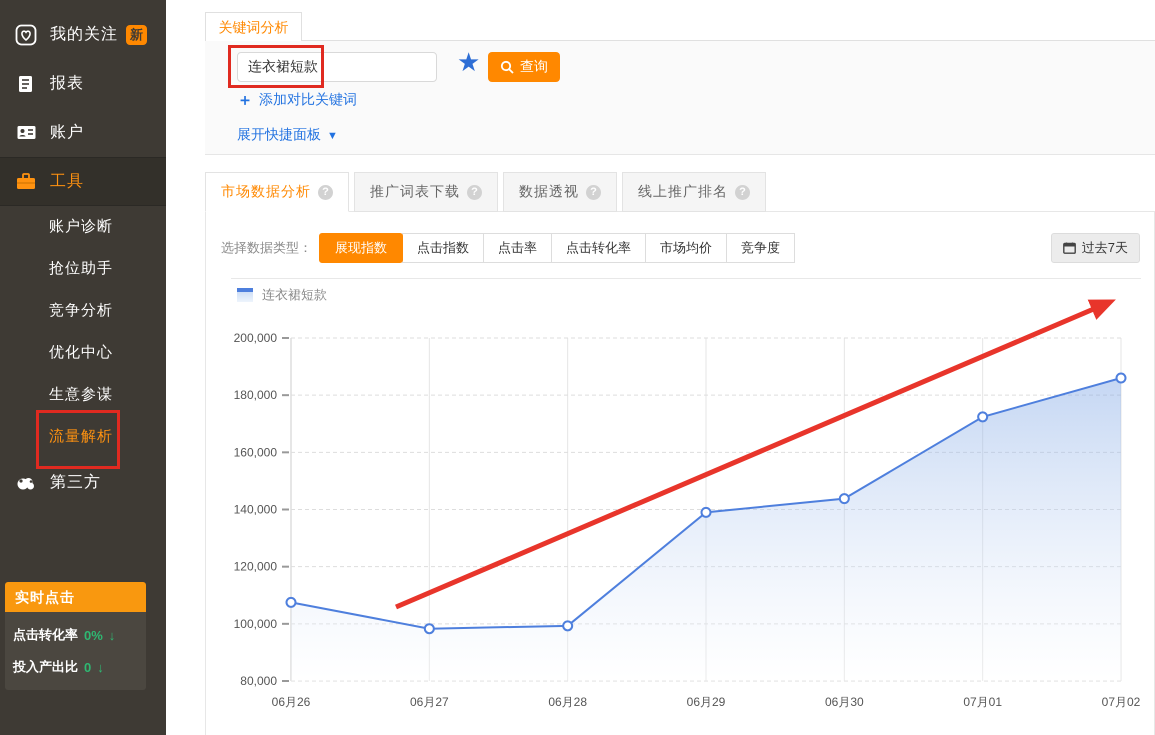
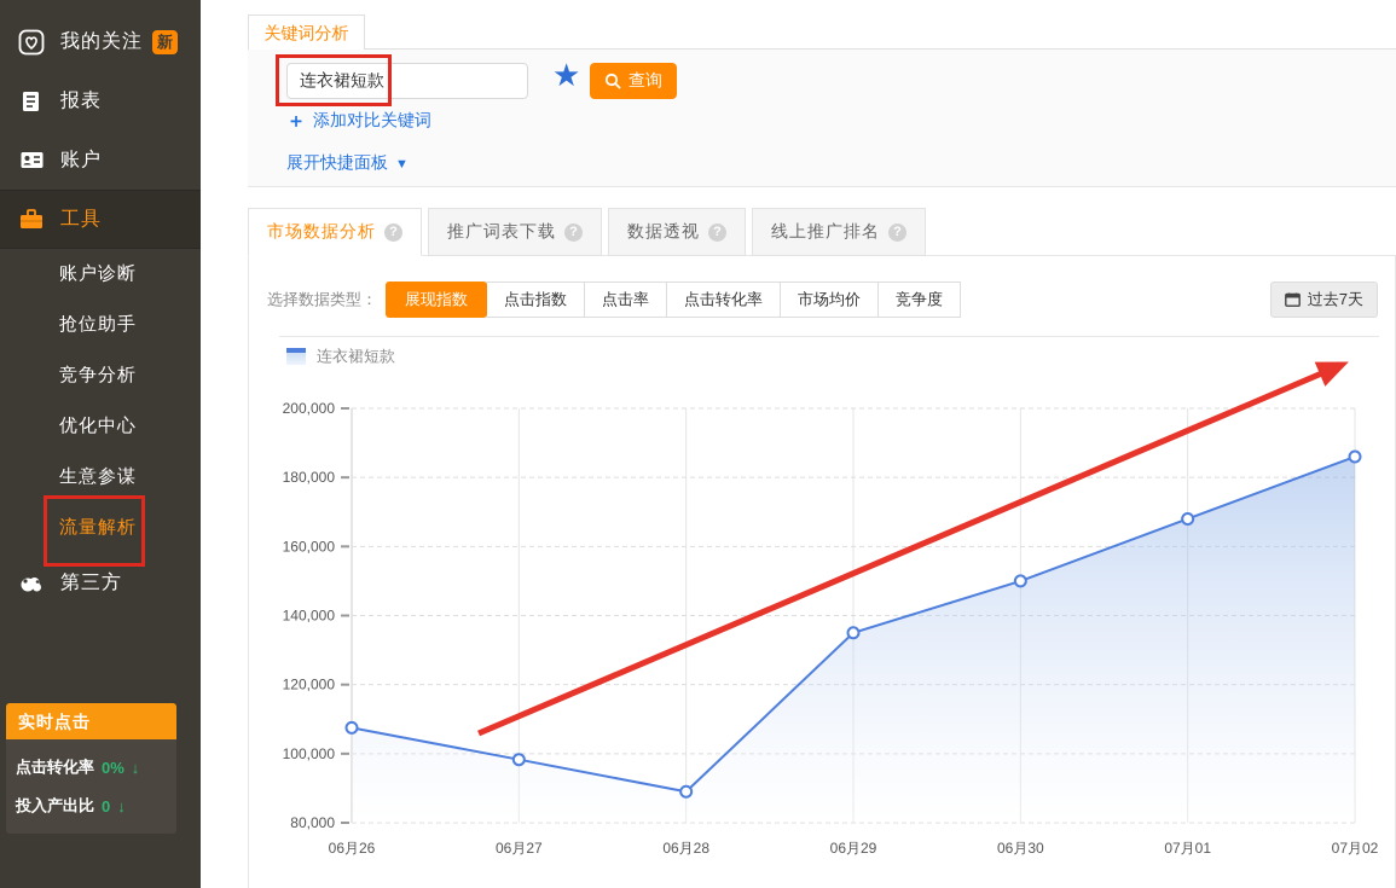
06月28: 99000 -> 89000
06月29: 139000 -> 135000
06月30: 144000 -> 150000
07月01: 172000 -> 168000
